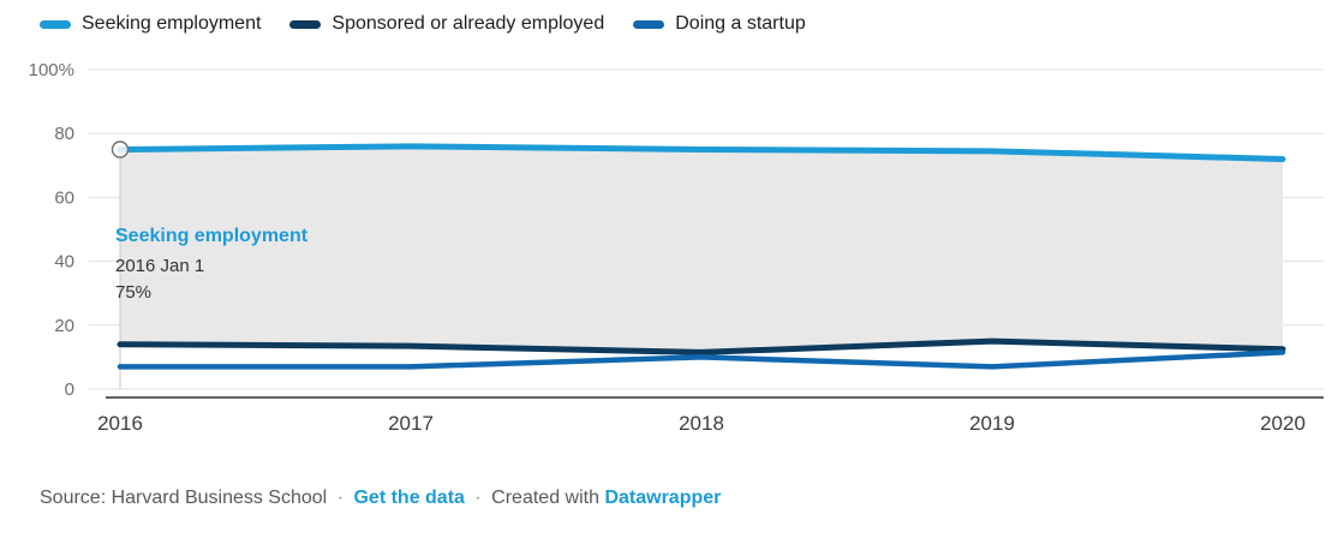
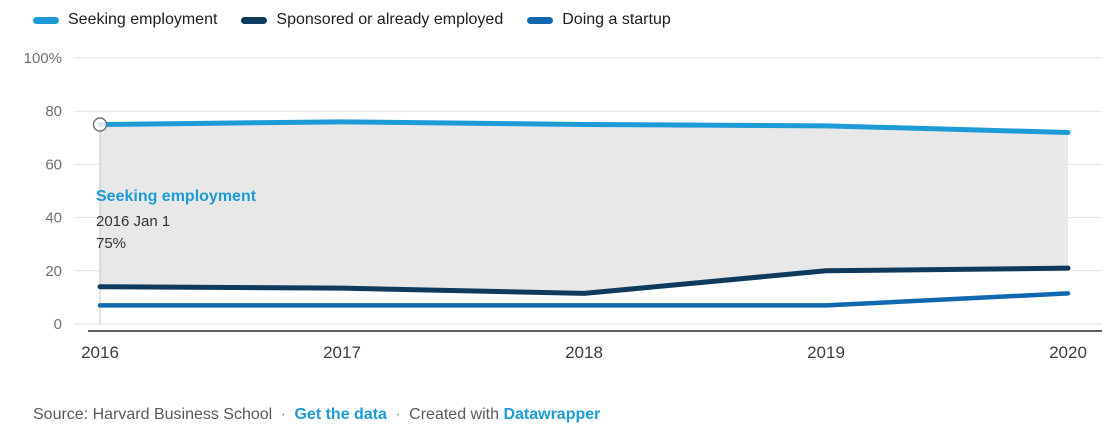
Doing a startup/2018: 10% -> 7%
Sponsored or already employed/2019: 15% -> 20%
Sponsored or already employed/2020: 12% -> 21%
